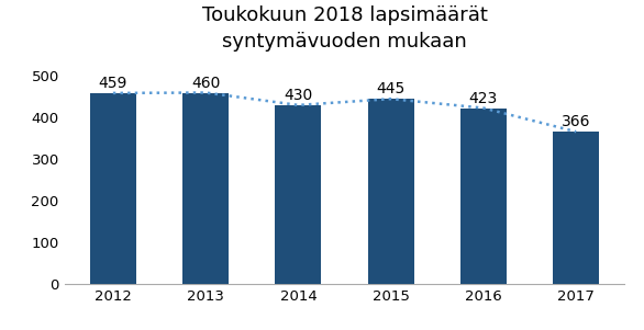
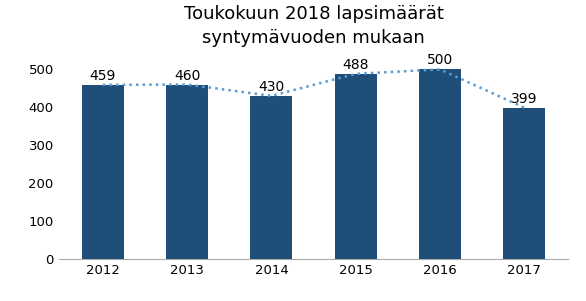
2015: 445 -> 488
2016: 423 -> 500
2017: 366 -> 399
